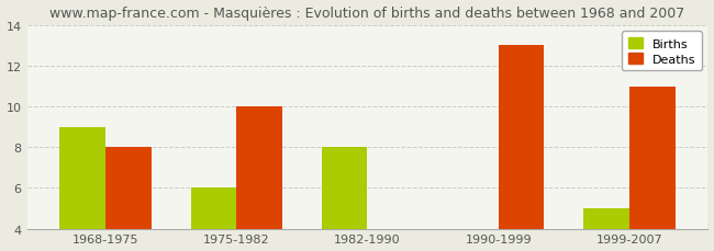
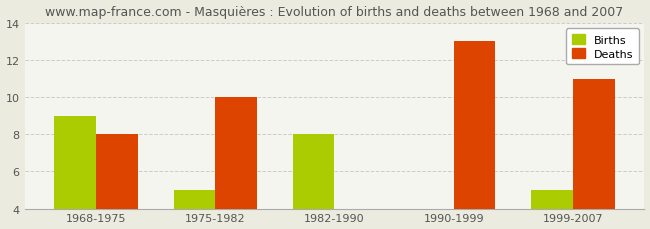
Births/1975-1982: 6 -> 5
